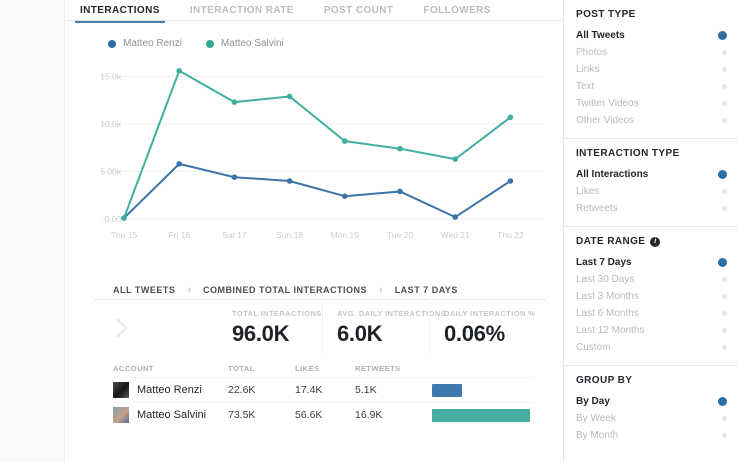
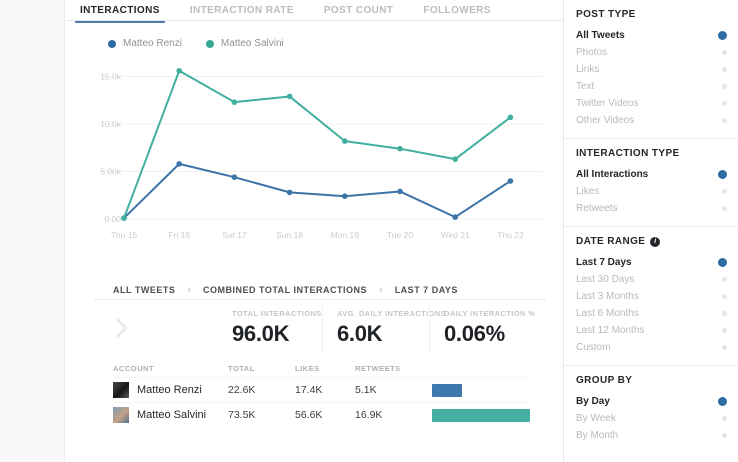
Matteo Renzi/Sun 18: 4k -> 3k
